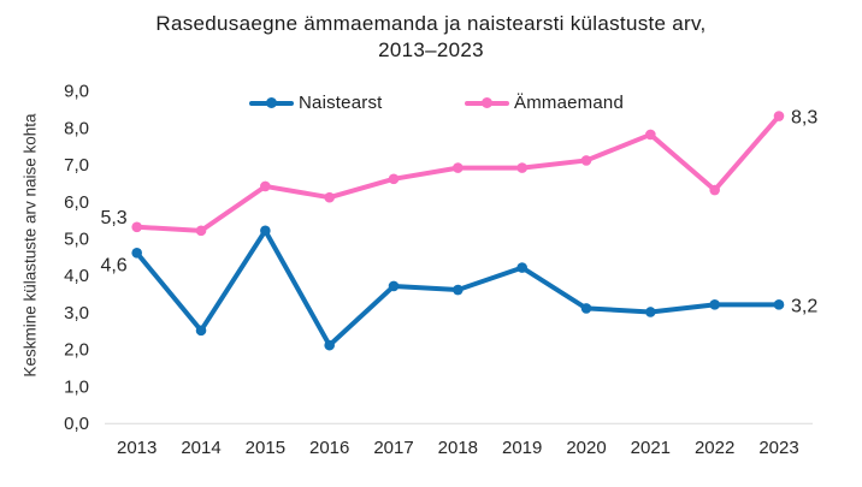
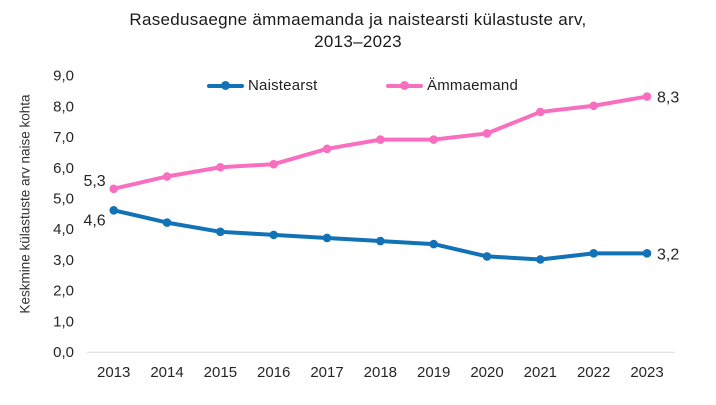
Naistearst/2014: 2,5 -> 4,2
Ämmaemand/2014: 5,2 -> 5,7
Naistearst/2015: 5,2 -> 3,9
Ämmaemand/2015: 6,4 -> 6,0
Naistearst/2016: 2,1 -> 3,8
Naistearst/2019: 4,2 -> 3,5
Ämmaemand/2022: 6,3 -> 8,0
